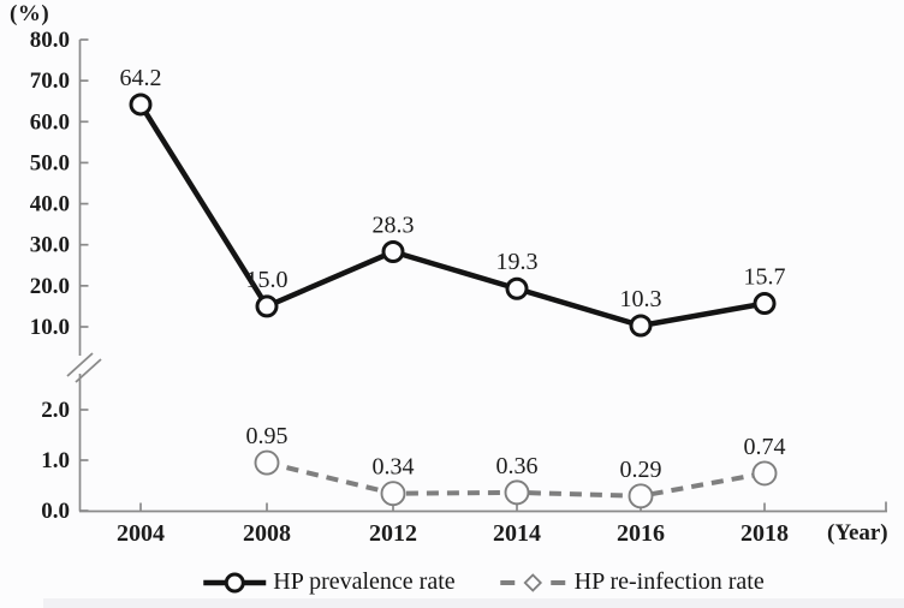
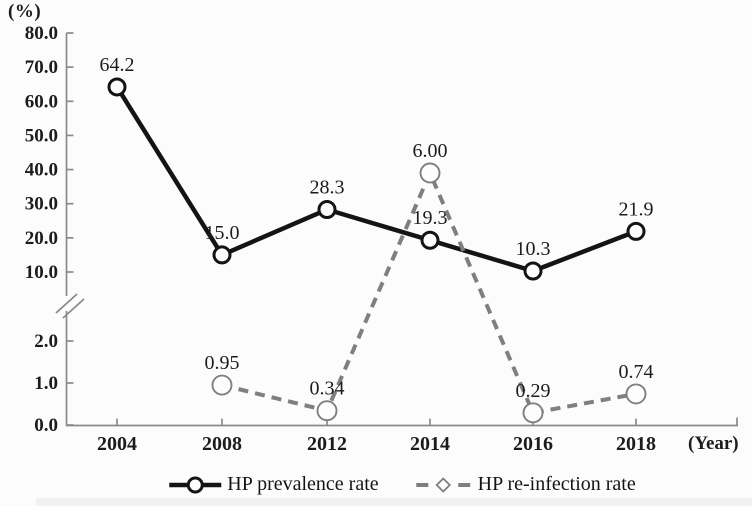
HP re-infection rate/2014: 0.36 -> 6.00
HP prevalence rate/2018: 15.7 -> 21.9
